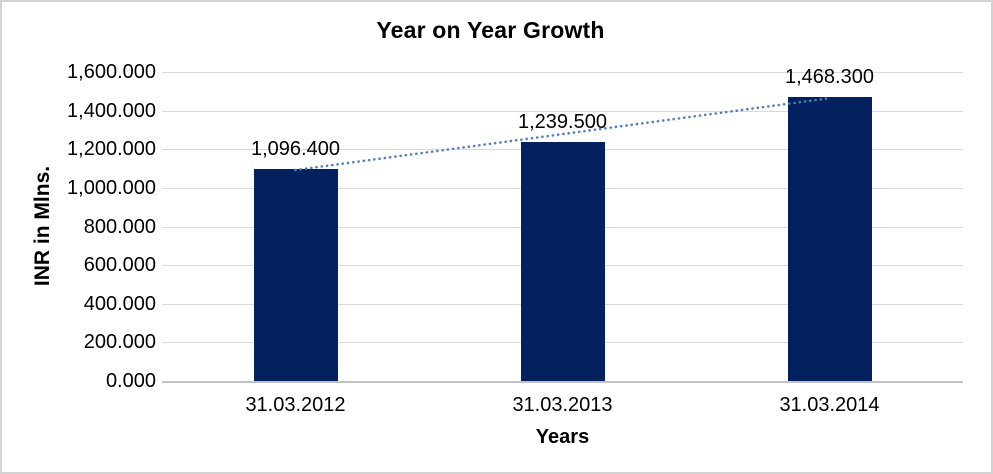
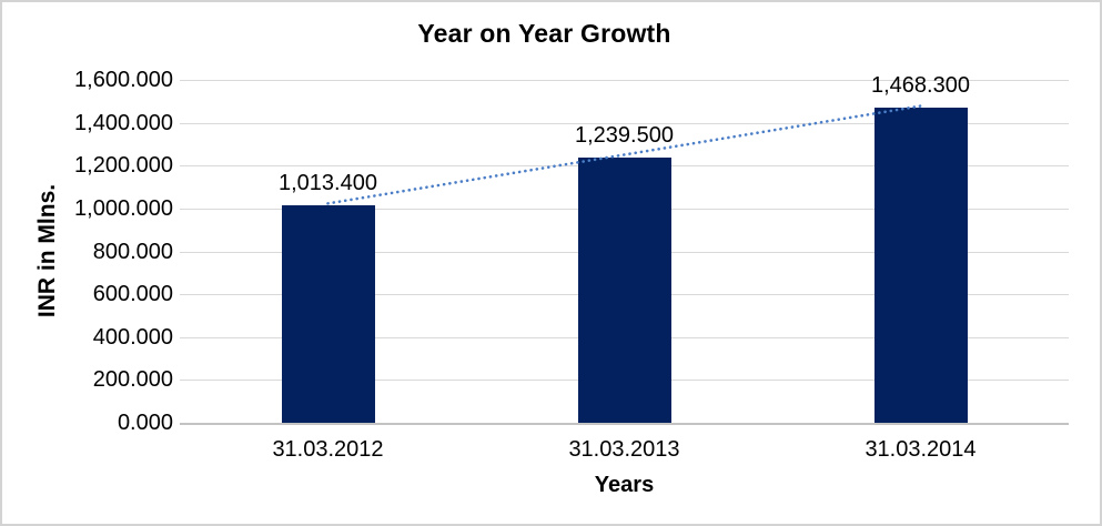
31.03.2012: 1,096.400 -> 1,013.400
